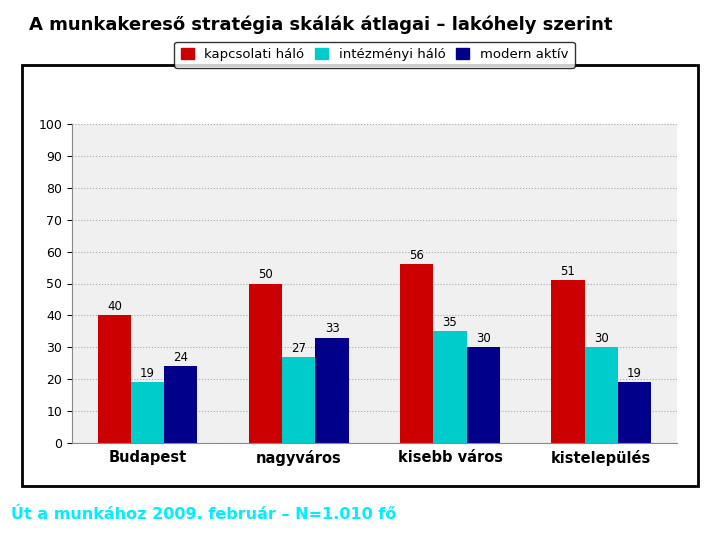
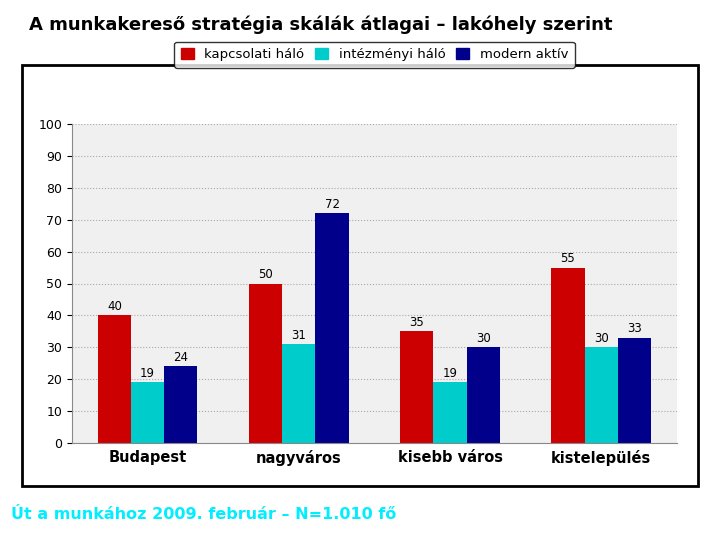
intézményi háló/nagyváros: 27 -> 31
modern aktív/nagyváros: 33 -> 72
kapcsolati háló/kisebb város: 56 -> 35
intézményi háló/kisebb város: 35 -> 19
kapcsolati háló/kistelepülés: 51 -> 55
modern aktív/kistelepülés: 19 -> 33
